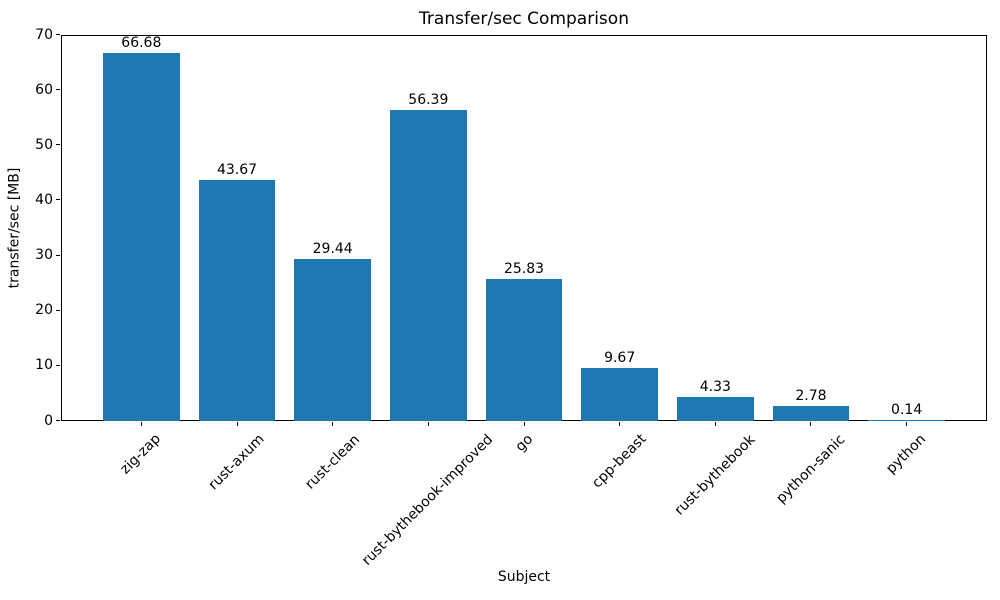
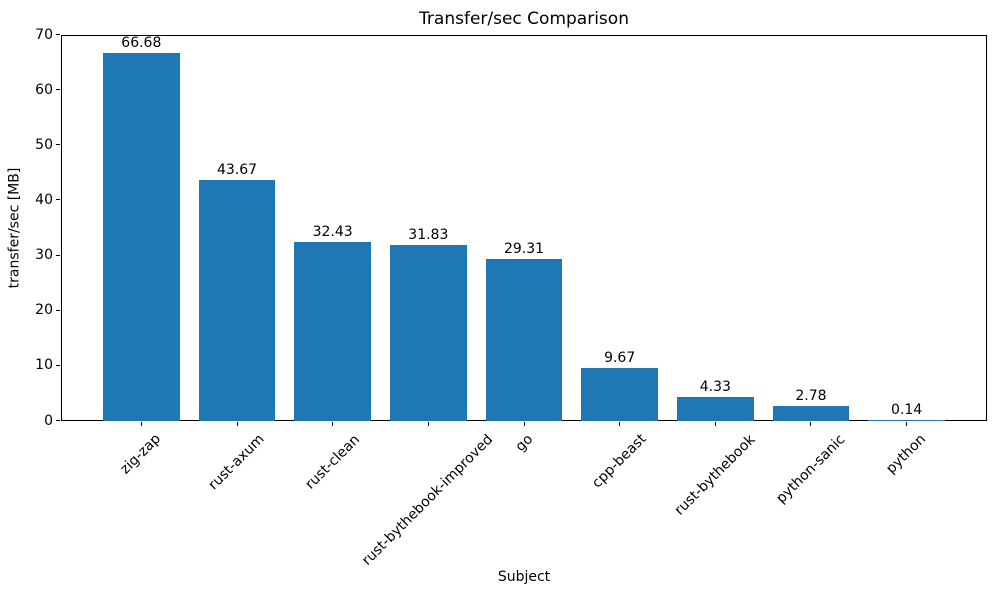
rust-clean: 29.44 -> 32.43
rust-bythebook-improved: 56.39 -> 31.83
go: 25.83 -> 29.31
